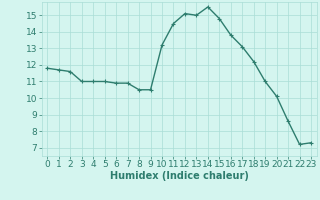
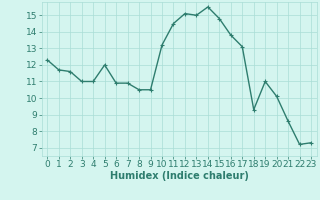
0: 11.8 -> 12.3
5: 11.0 -> 12.0
18: 12.2 -> 9.3
